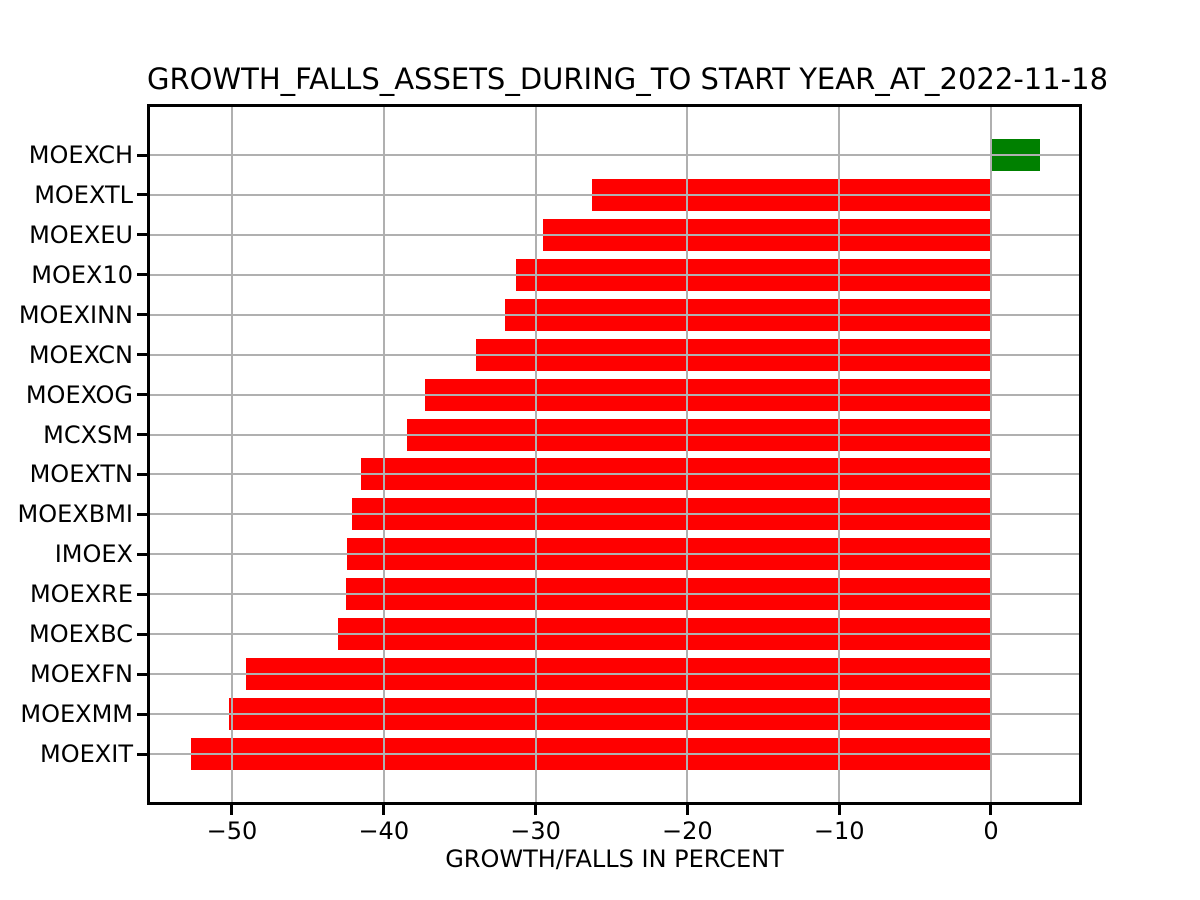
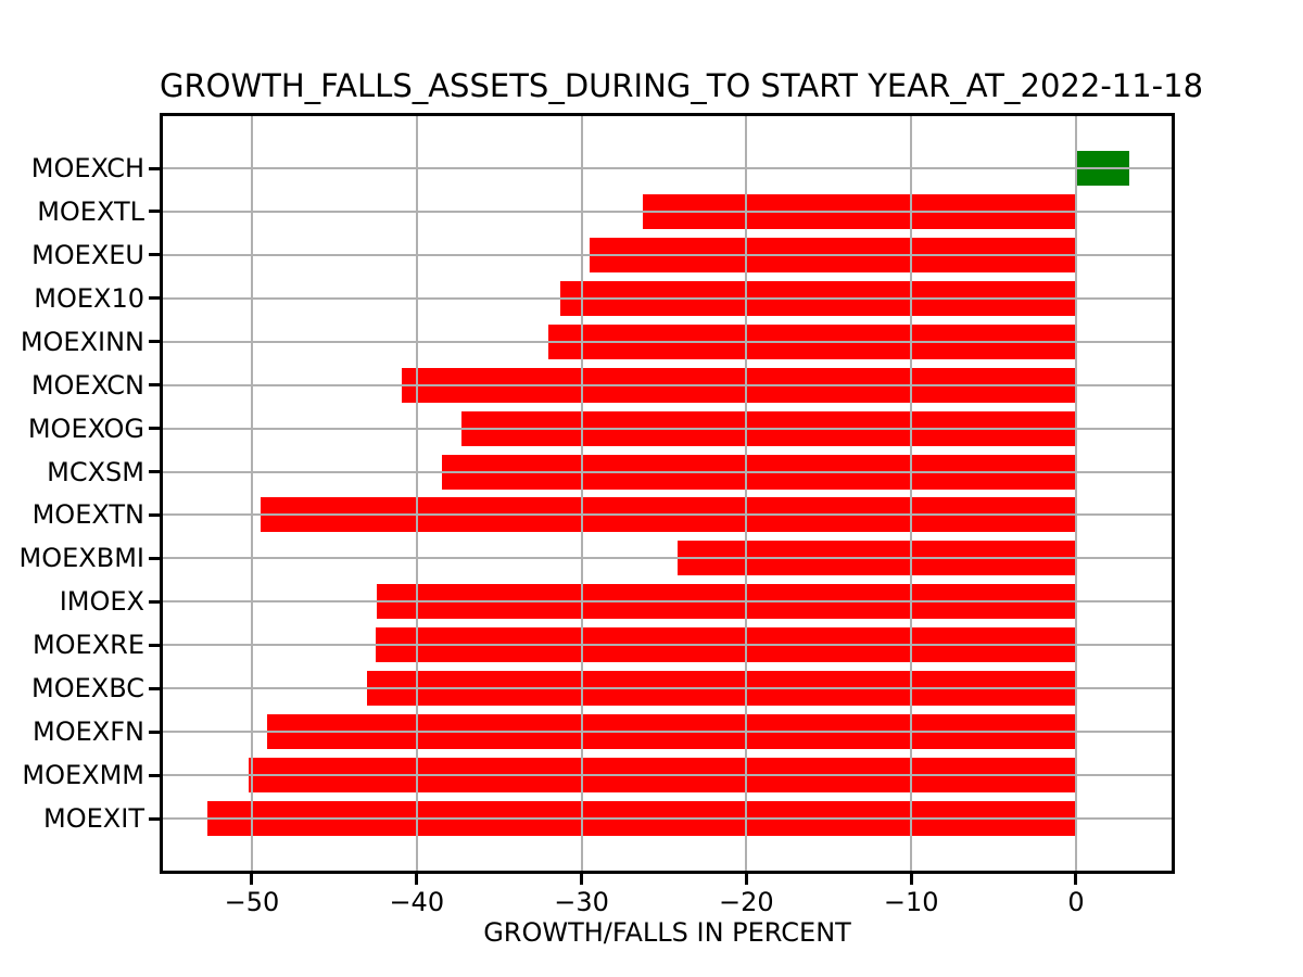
MOEXCN: -33.9 -> -40.9
MOEXTN: -41.5 -> -49.5
MOEXBMI: -42.1 -> -24.2
